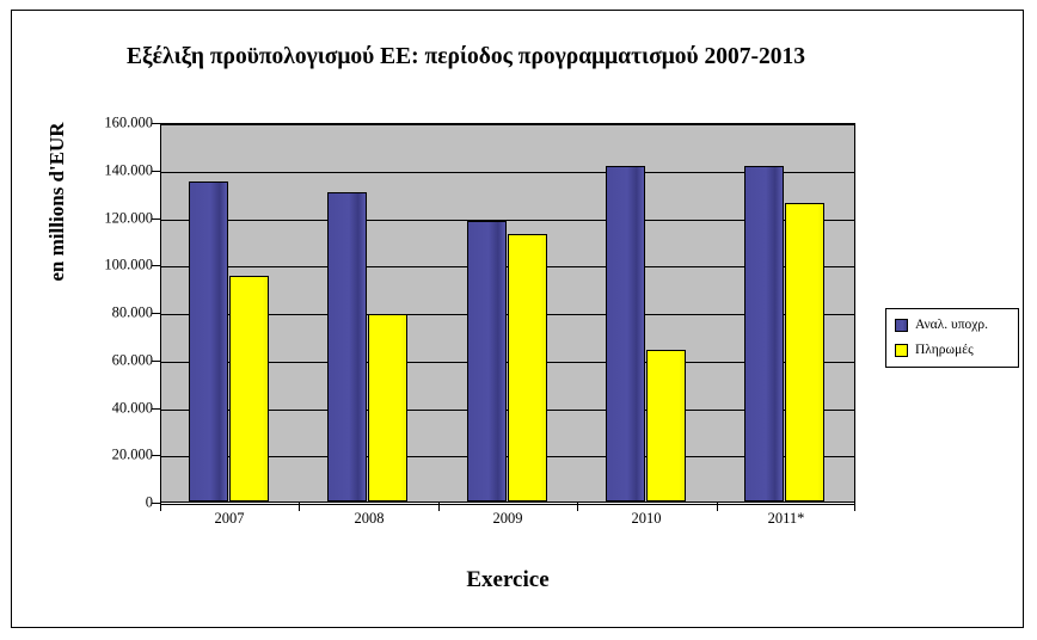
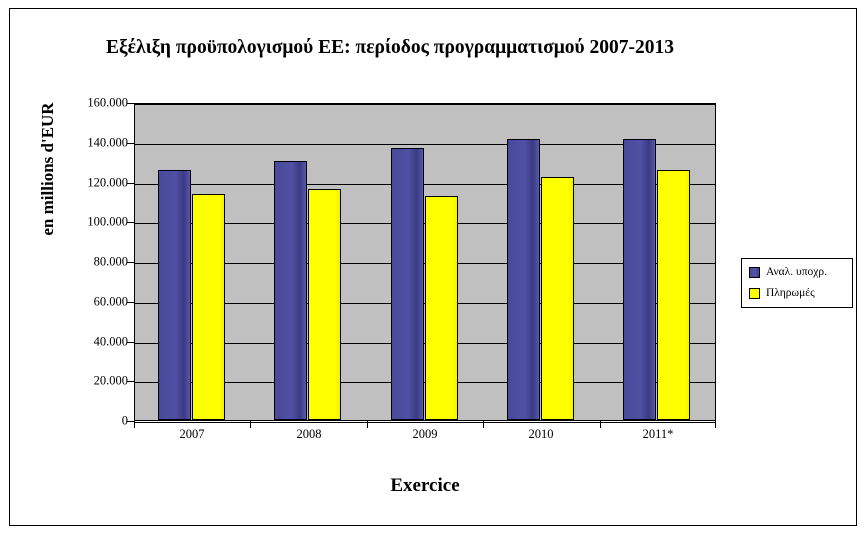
Αναλ. υποχρ./2007: 135000 -> 126000
Πληρωμές/2007: 95000 -> 114000
Πληρωμές/2008: 79000 -> 116000
Αναλ. υποχρ./2009: 118000 -> 137000
Πληρωμές/2010: 64000 -> 122000
